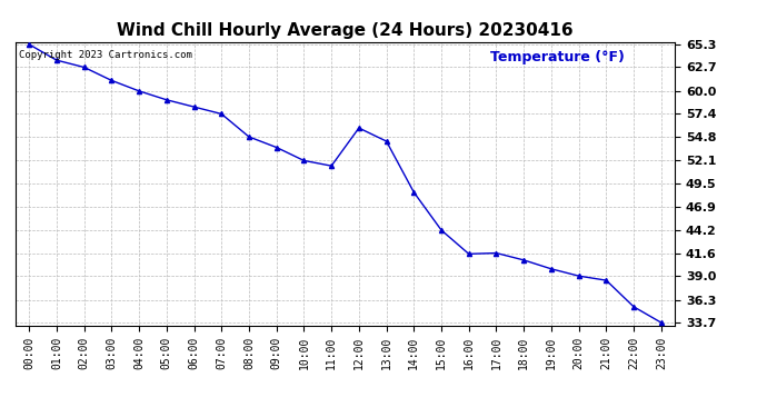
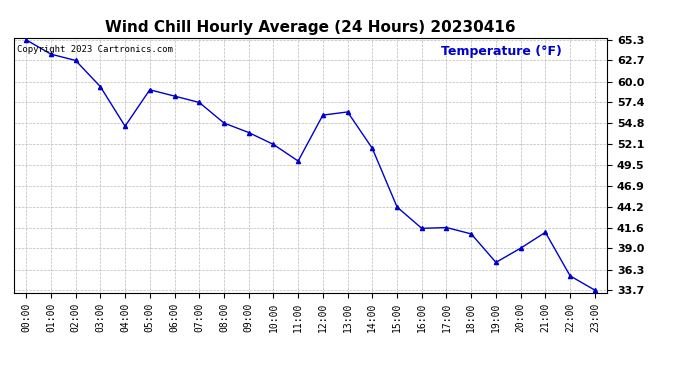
03:00: 61.2 -> 59.4
04:00: 60.0 -> 54.4
11:00: 51.5 -> 50.0
13:00: 54.3 -> 56.2
14:00: 48.5 -> 51.6
19:00: 39.8 -> 37.2
21:00: 38.5 -> 41.0
